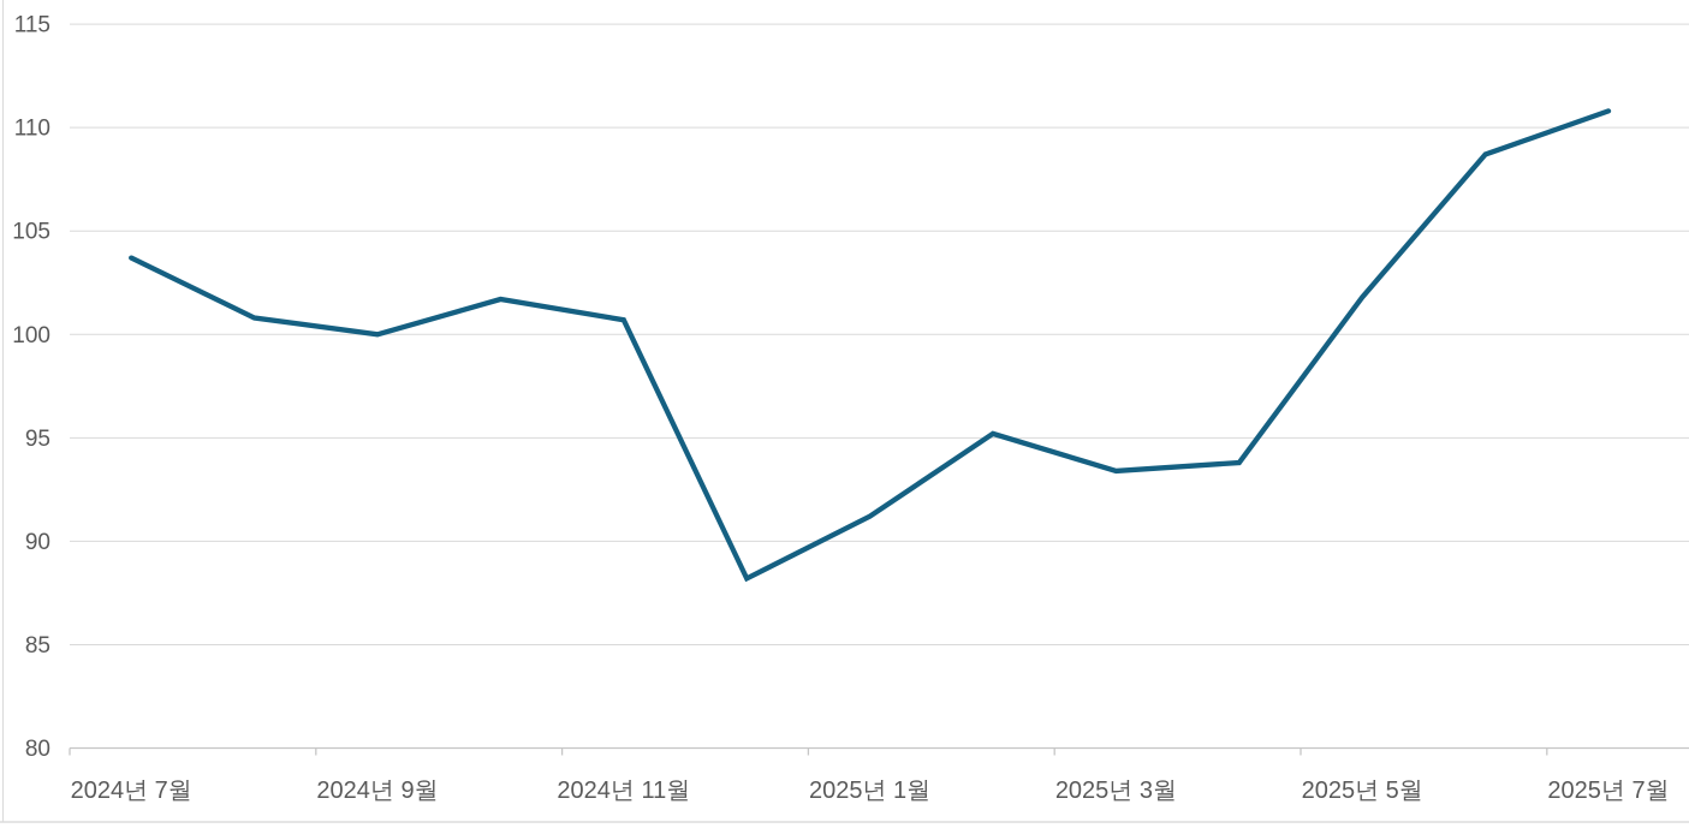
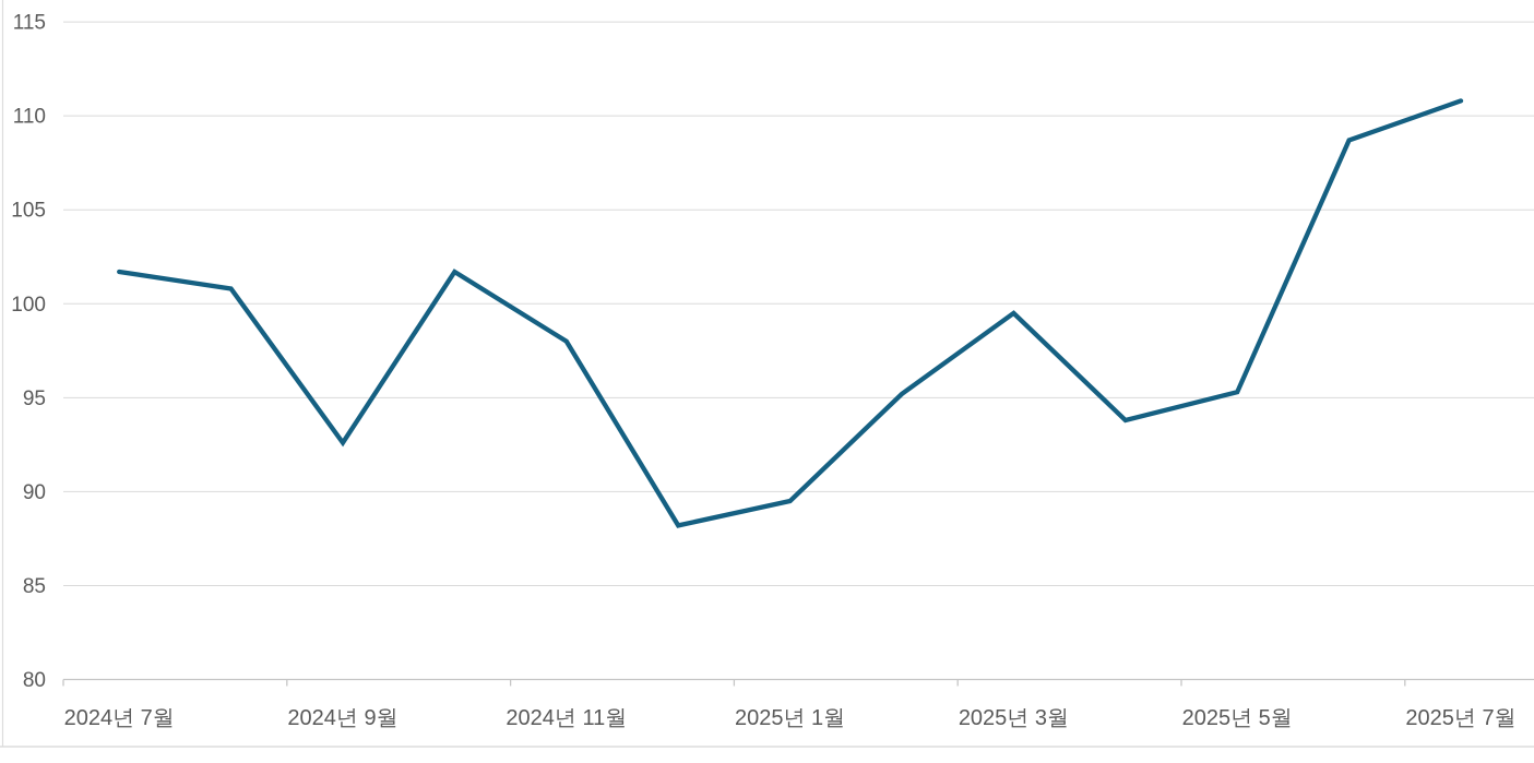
2024년 7월: 103.7 -> 101.7
2024년 9월: 100.0 -> 92.6
2024년 11월: 100.7 -> 98.0
2025년 1월: 91.2 -> 89.5
2025년 3월: 93.4 -> 99.5
2025년 5월: 101.8 -> 95.3
